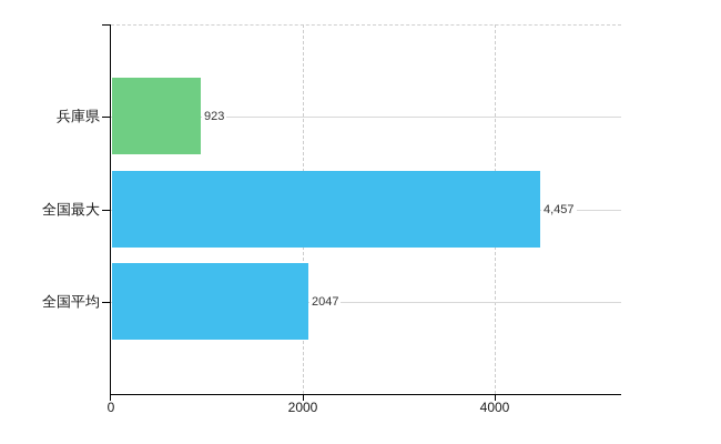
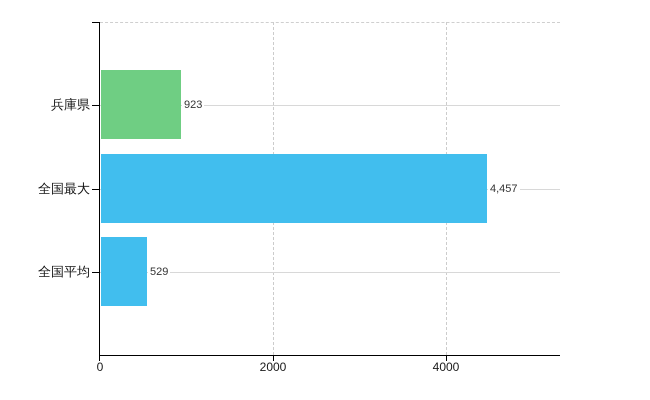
全国平均: 2047 -> 529
